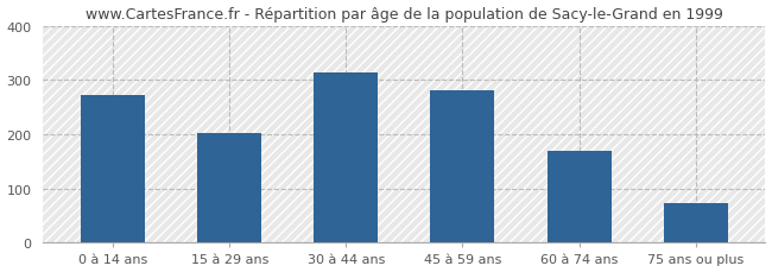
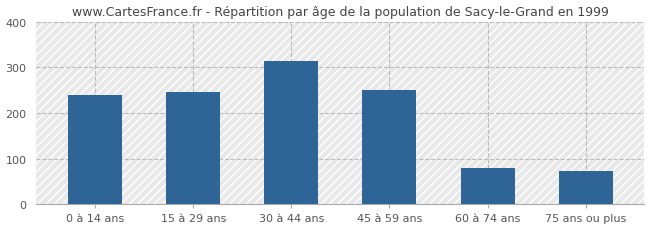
0 à 14 ans: 272 -> 240
15 à 29 ans: 203 -> 245
45 à 59 ans: 281 -> 250
60 à 74 ans: 170 -> 80
